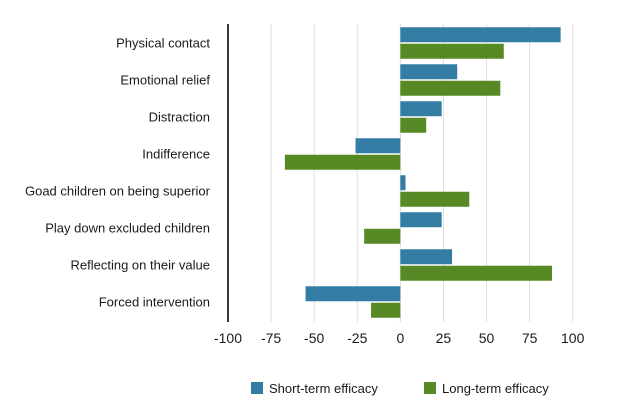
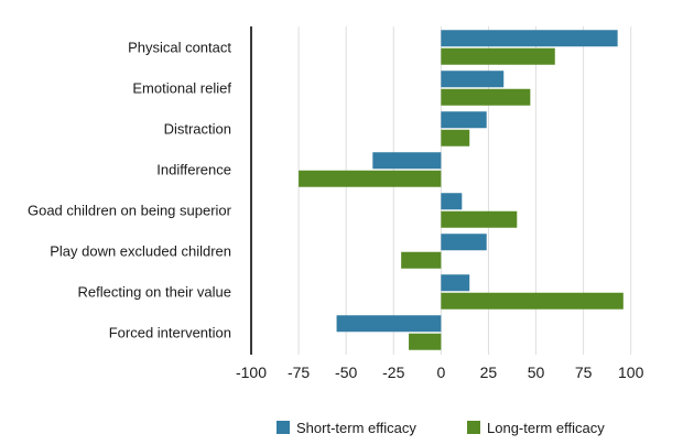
Long-term efficacy/Emotional relief: 58 -> 47
Short-term efficacy/Indifference: -26 -> -36
Long-term efficacy/Indifference: -67 -> -75
Short-term efficacy/Goad children on being superior: 3 -> 11
Short-term efficacy/Reflecting on their value: 30 -> 15
Long-term efficacy/Reflecting on their value: 88 -> 96
